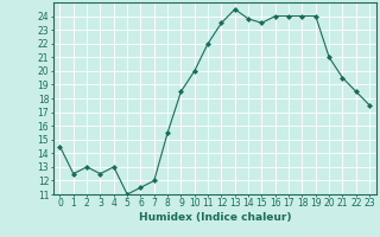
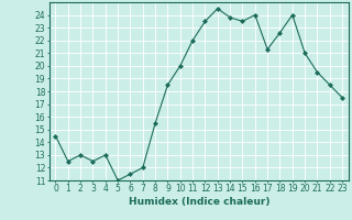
17: 24.0 -> 21.3
18: 24.0 -> 22.6
